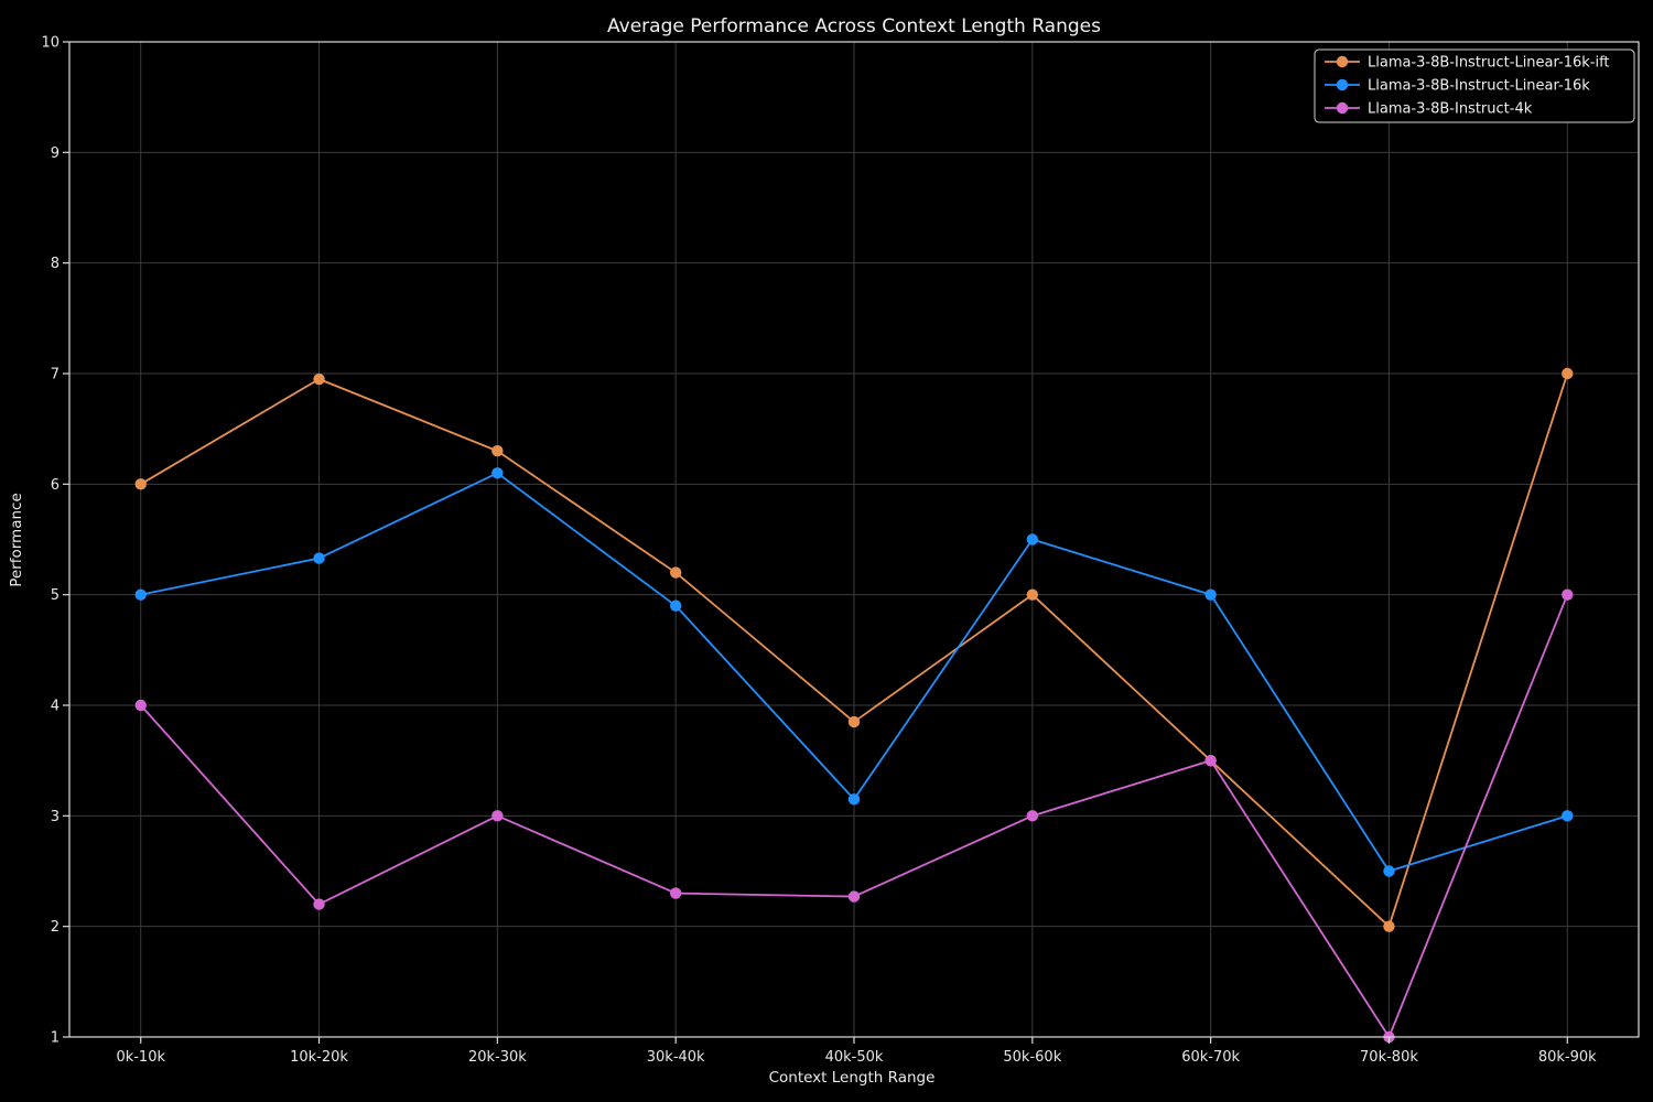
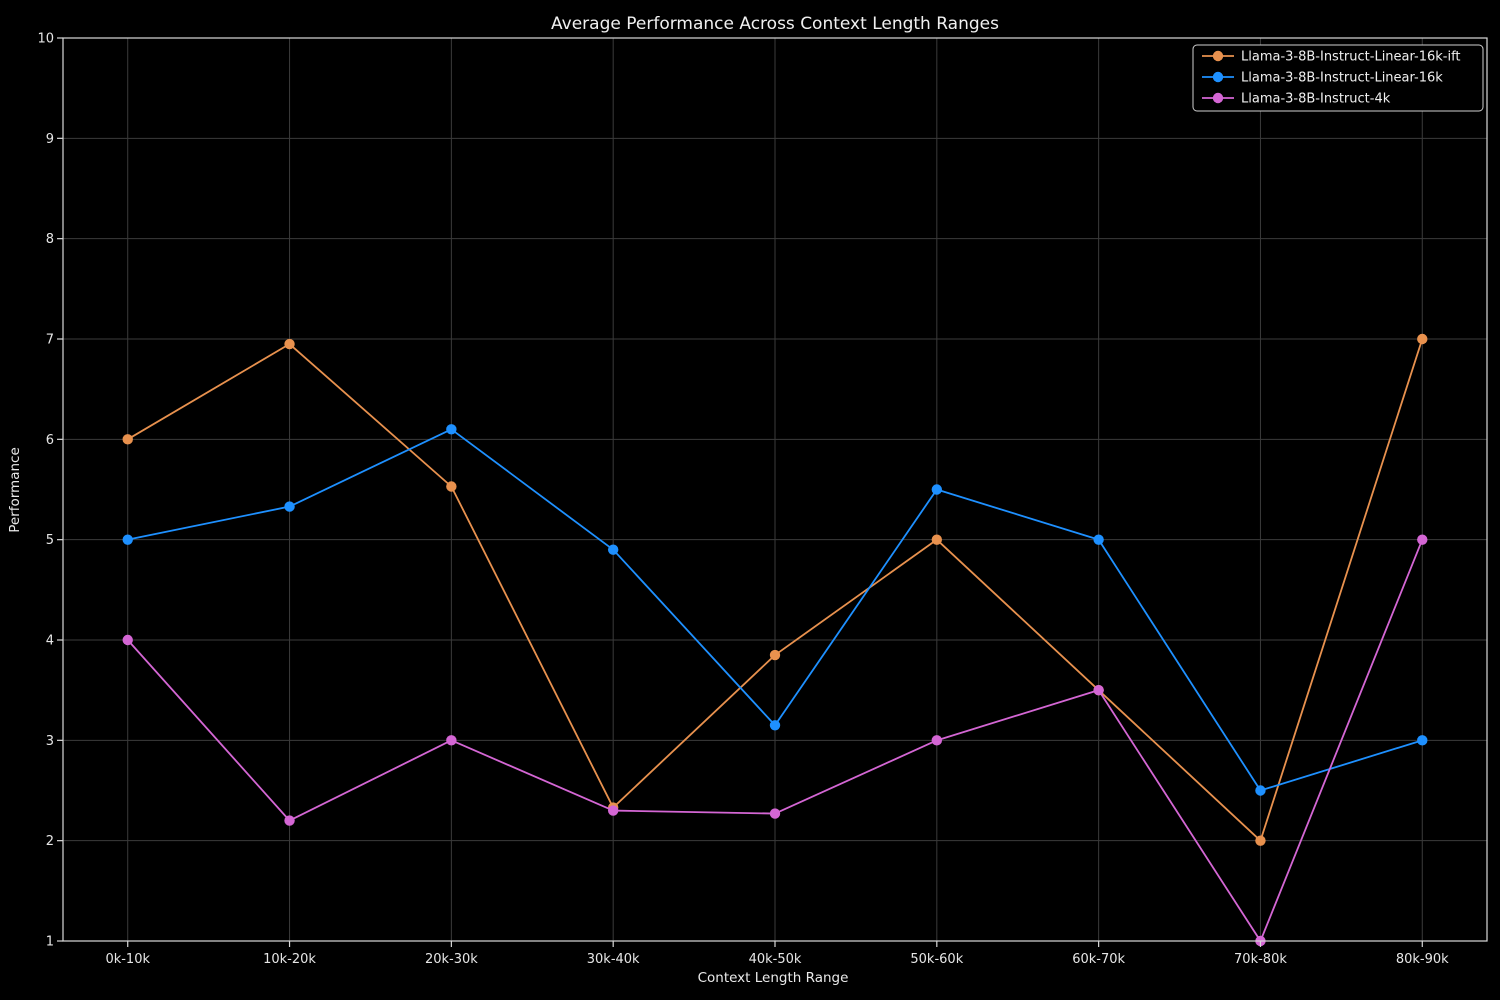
Llama-3-8B-Instruct-Linear-16k-ift/20k-30k: 6.30 -> 5.53
Llama-3-8B-Instruct-Linear-16k-ift/30k-40k: 5.20 -> 2.33
